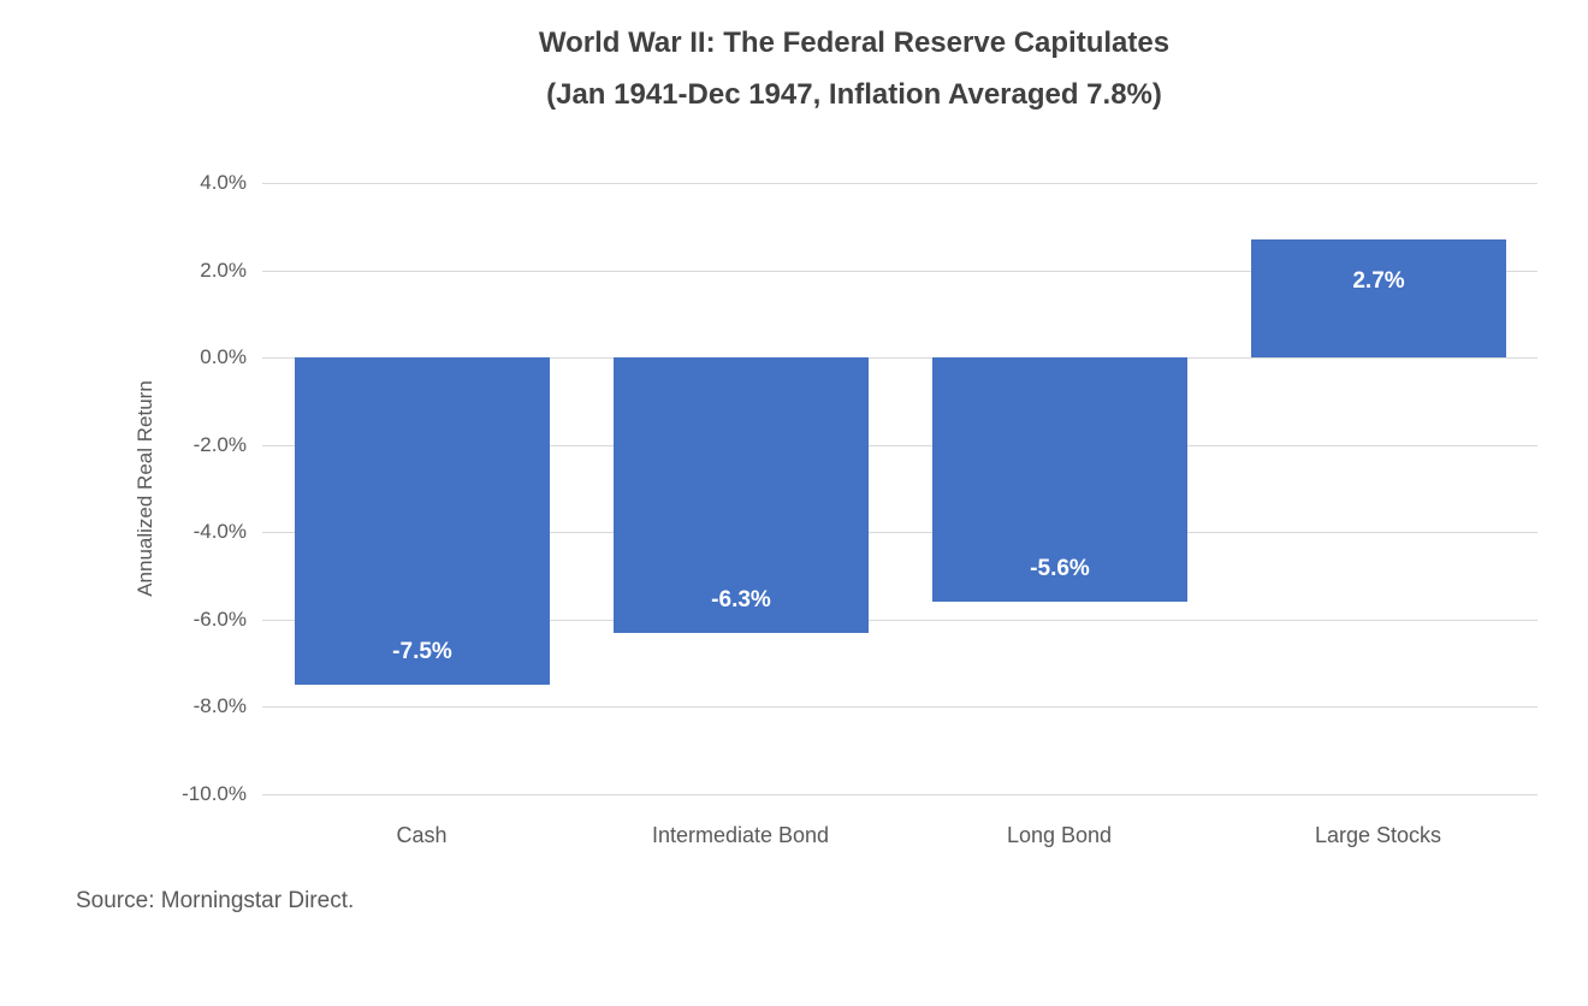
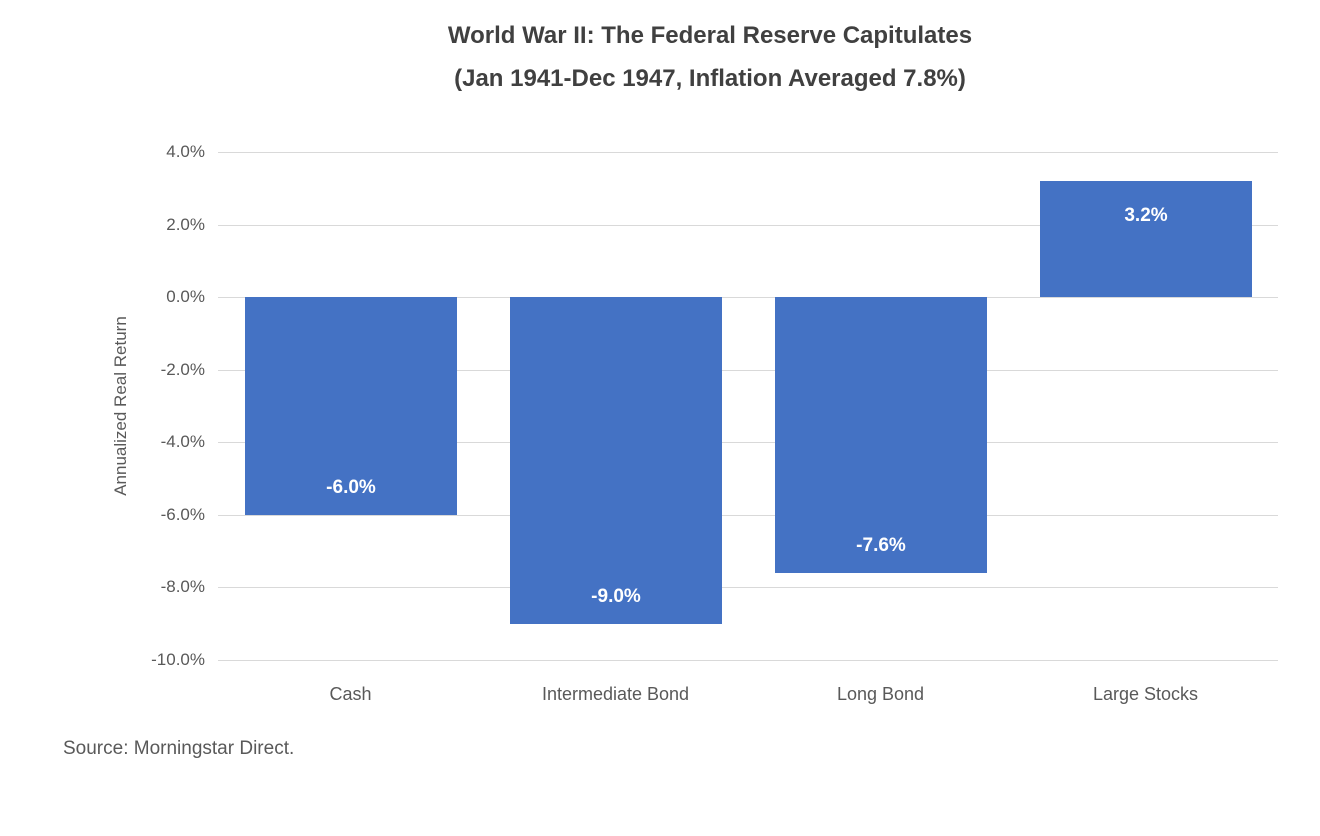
Cash: -7.5% -> -6.0%
Intermediate Bond: -6.3% -> -9.0%
Long Bond: -5.6% -> -7.6%
Large Stocks: 2.7% -> 3.2%
